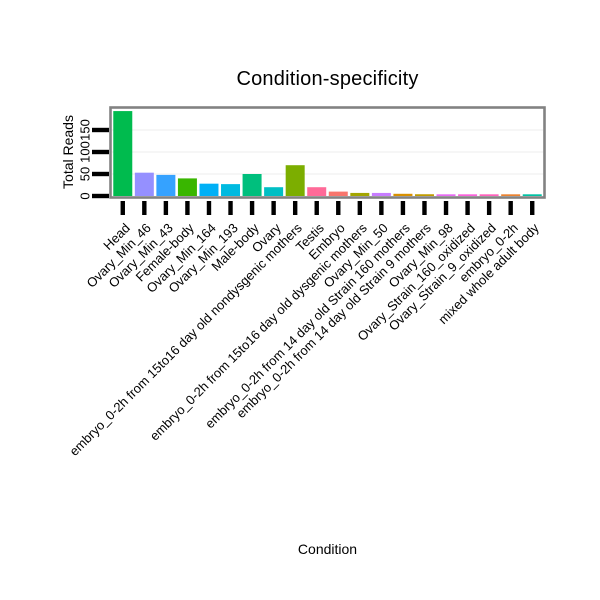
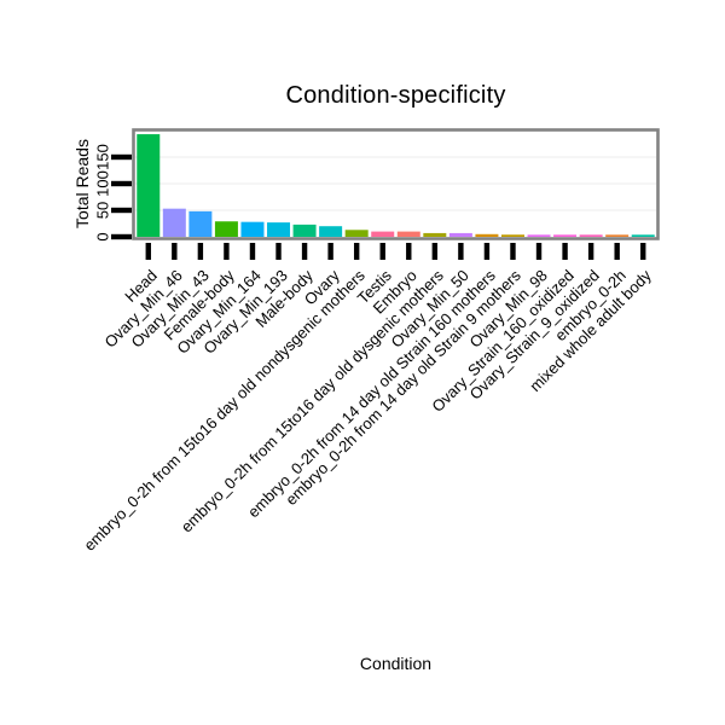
Female-body: 40 -> 30
Male-body: 50 -> 20
embryo_0-2h from 15to16 day old nondysgenic mothers: 70 -> 10
Testis: 20 -> 10
